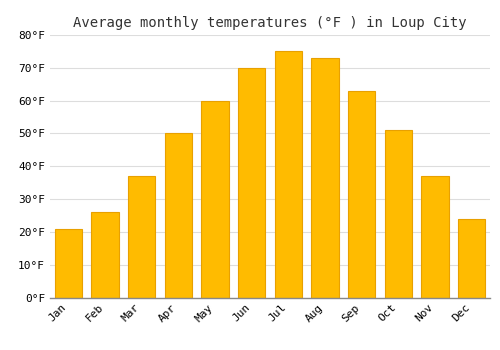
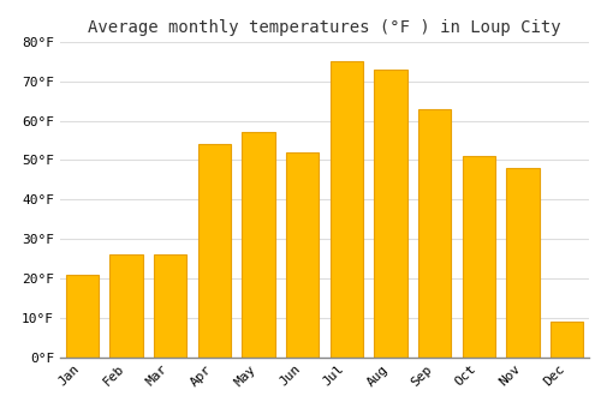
Mar: 37°F -> 26°F
Apr: 50°F -> 54°F
May: 60°F -> 57°F
Jun: 70°F -> 52°F
Nov: 37°F -> 48°F
Dec: 24°F -> 9°F
